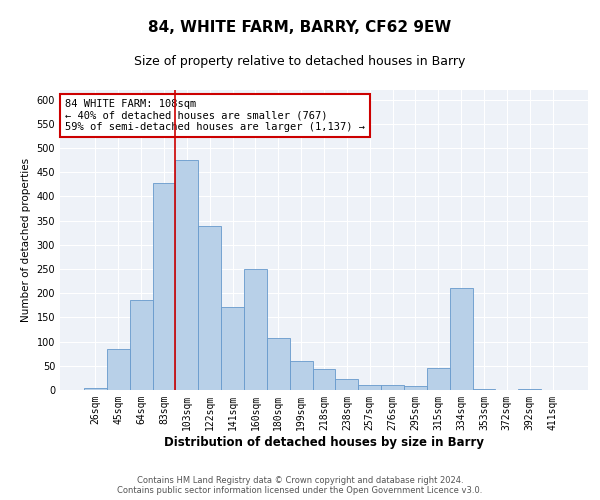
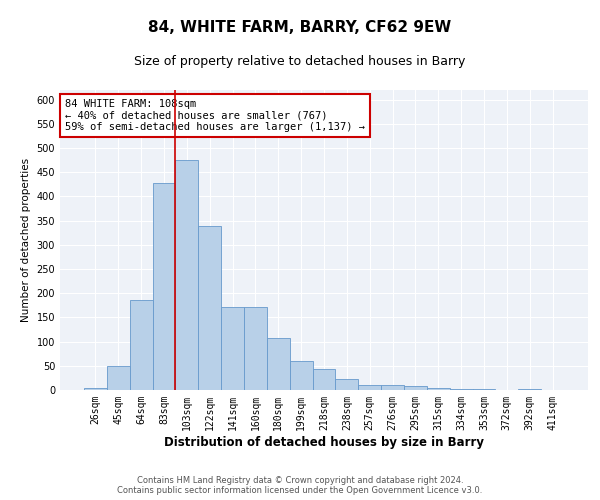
45sqm: 85 -> 50
160sqm: 250 -> 172
315sqm: 45 -> 5
334sqm: 210 -> 3
